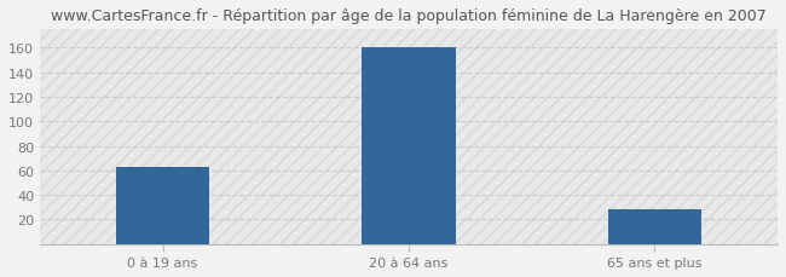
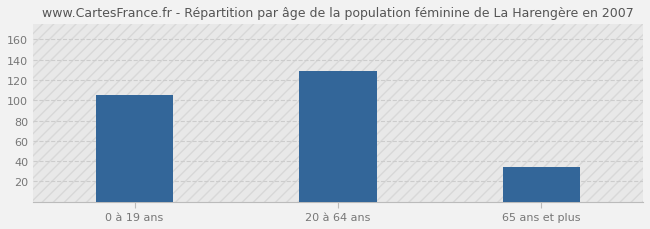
0 à 19 ans: 63 -> 105
20 à 64 ans: 160 -> 129
65 ans et plus: 28 -> 34
